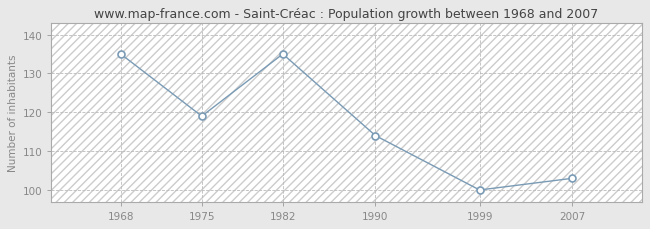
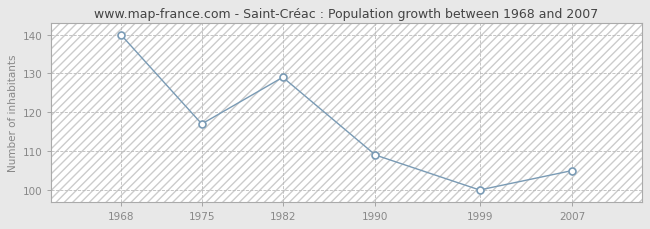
1968: 135 -> 140
1975: 119 -> 117
1982: 135 -> 129
1990: 114 -> 109
2007: 103 -> 105
